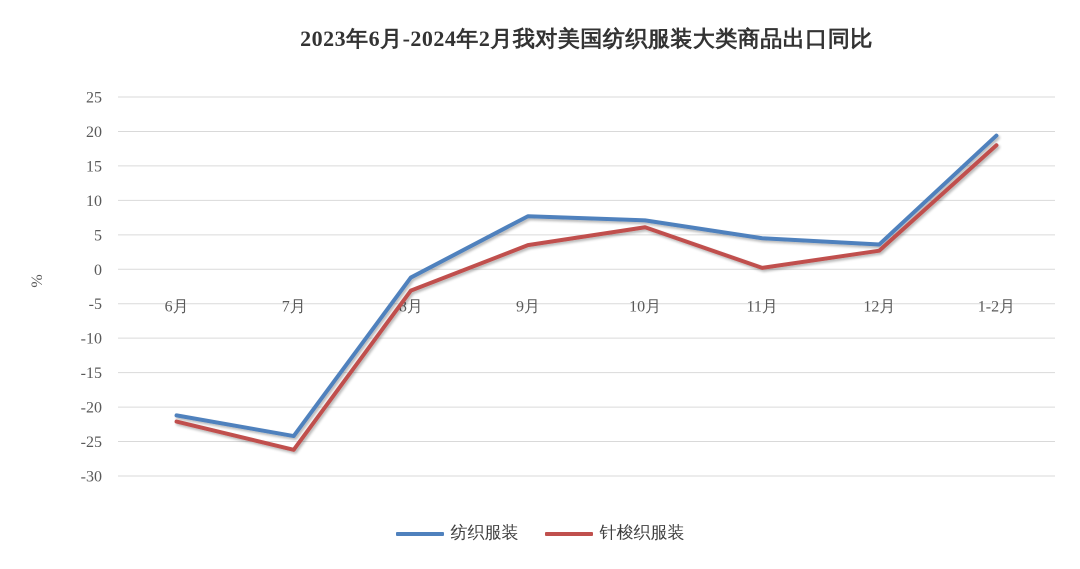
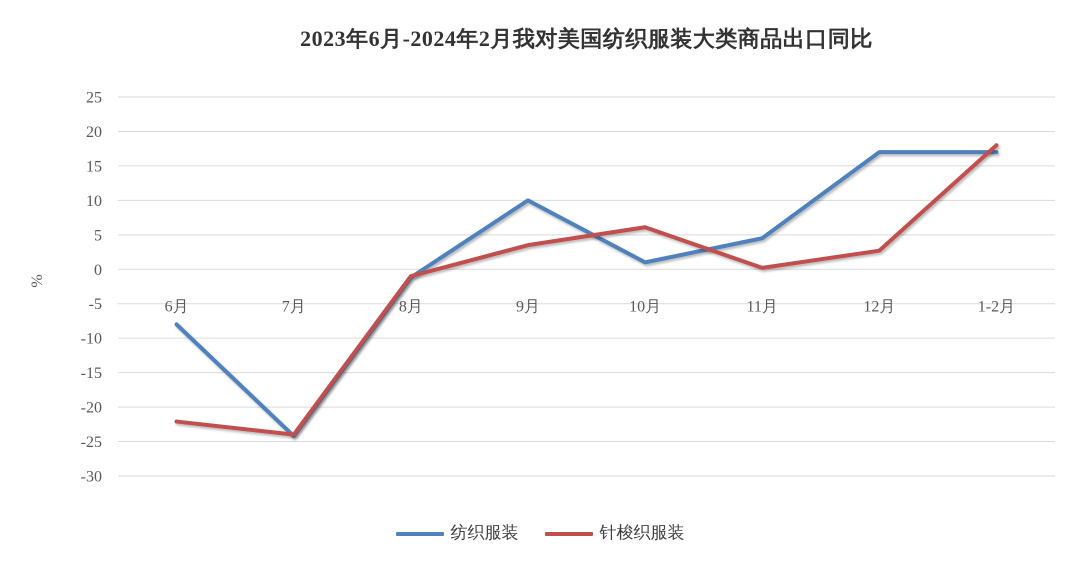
纺织服装/6月: -21 -> -8
针梭织服装/7月: -26 -> -24
针梭织服装/8月: -3 -> -1
纺织服装/9月: 8 -> 10
纺织服装/10月: 7 -> 1
纺织服装/12月: 4 -> 17
纺织服装/1-2月: 19 -> 17
